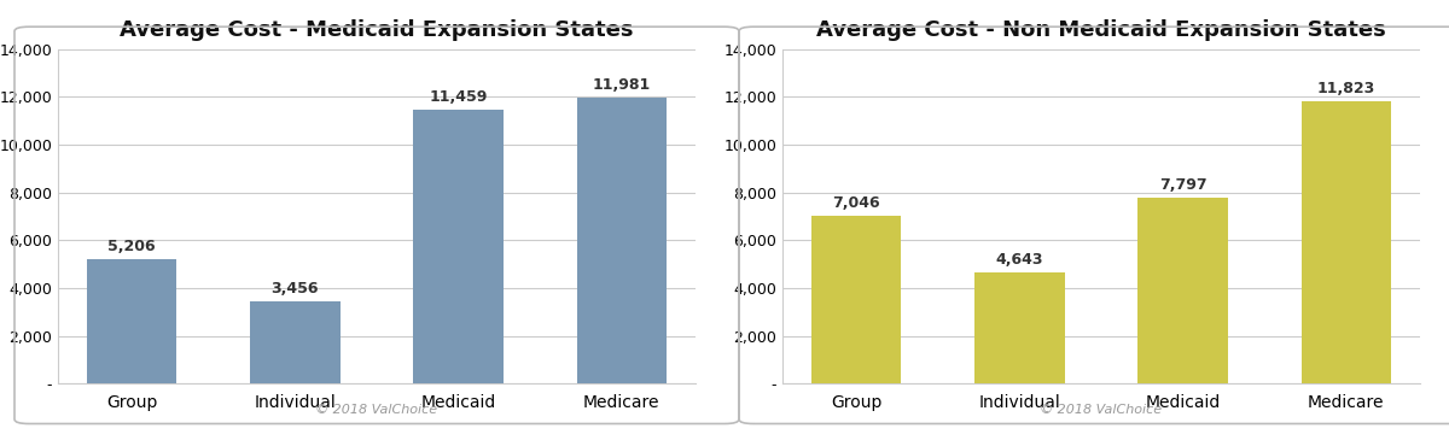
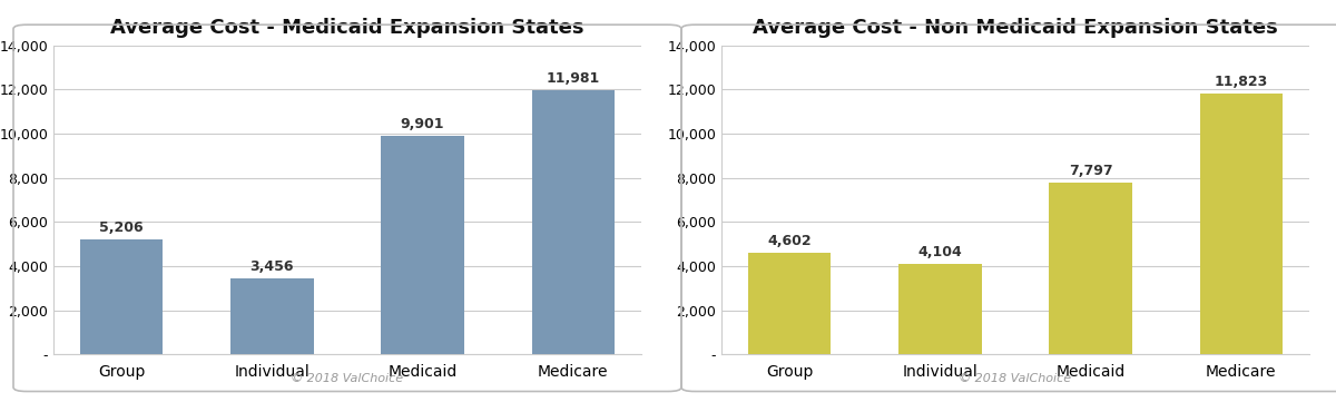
Average Cost - Medicaid Expansion States/Medicaid: 11,459 -> 9,901
Average Cost - Non Medicaid Expansion States/Group: 7,046 -> 4,602
Average Cost - Non Medicaid Expansion States/Individual: 4,643 -> 4,104
